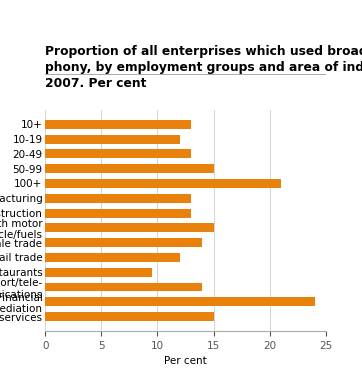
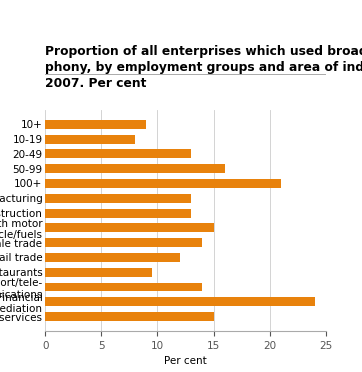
10+: 13.0 -> 9.0
10-19: 12.0 -> 8.0
50-99: 15.0 -> 16.0
